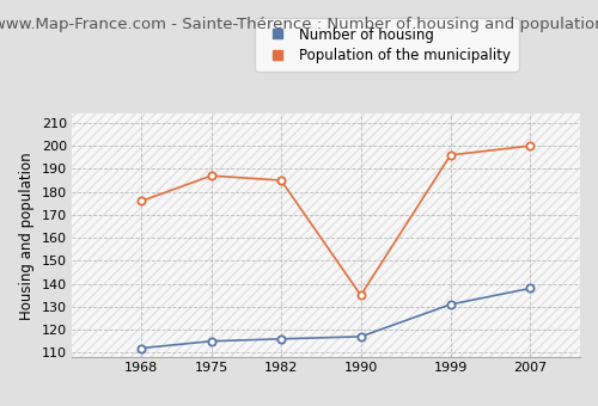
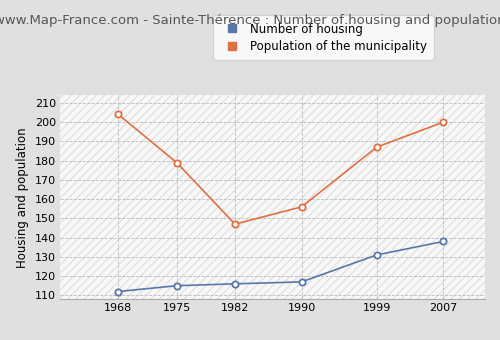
Population of the municipality/1968: 176 -> 204
Population of the municipality/1975: 187 -> 179
Population of the municipality/1982: 185 -> 147
Population of the municipality/1990: 135 -> 156
Population of the municipality/1999: 196 -> 187
